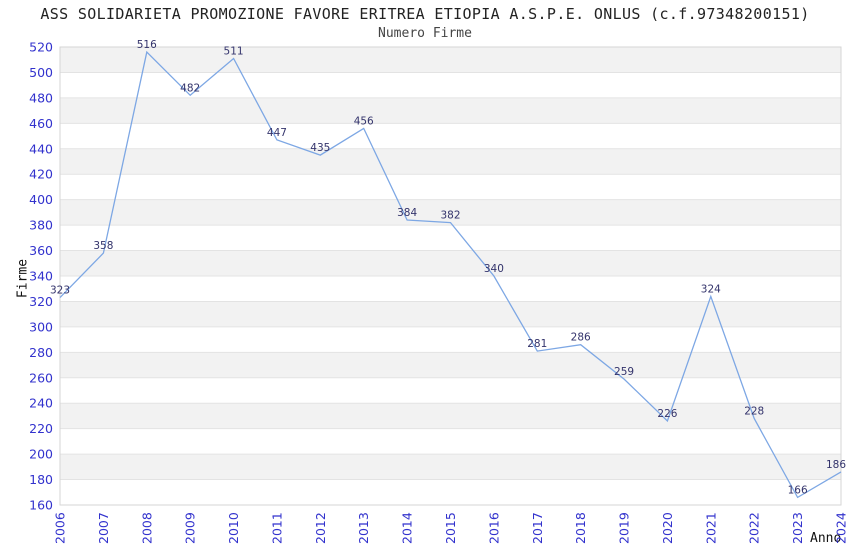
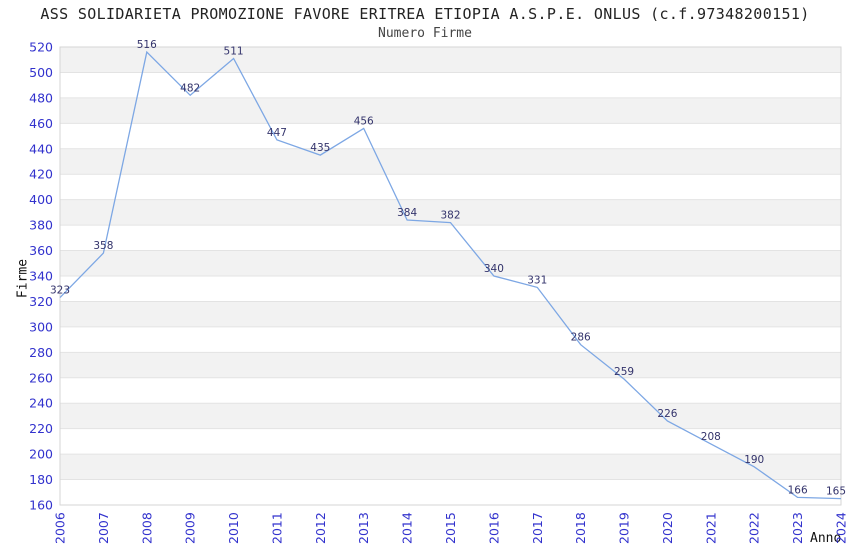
2017: 281 -> 331
2021: 324 -> 208
2022: 228 -> 190
2024: 186 -> 165
